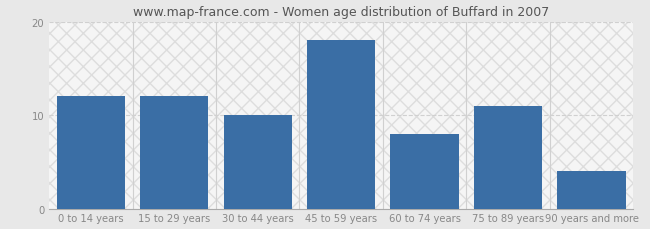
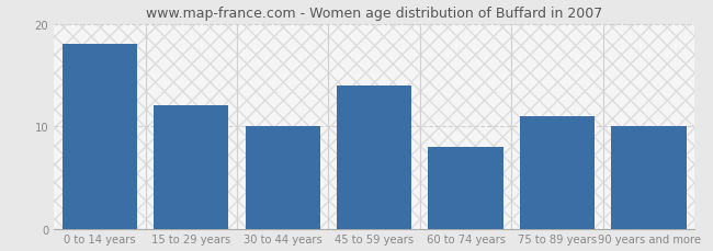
0 to 14 years: 12 -> 18
45 to 59 years: 18 -> 14
90 years and more: 4 -> 10
